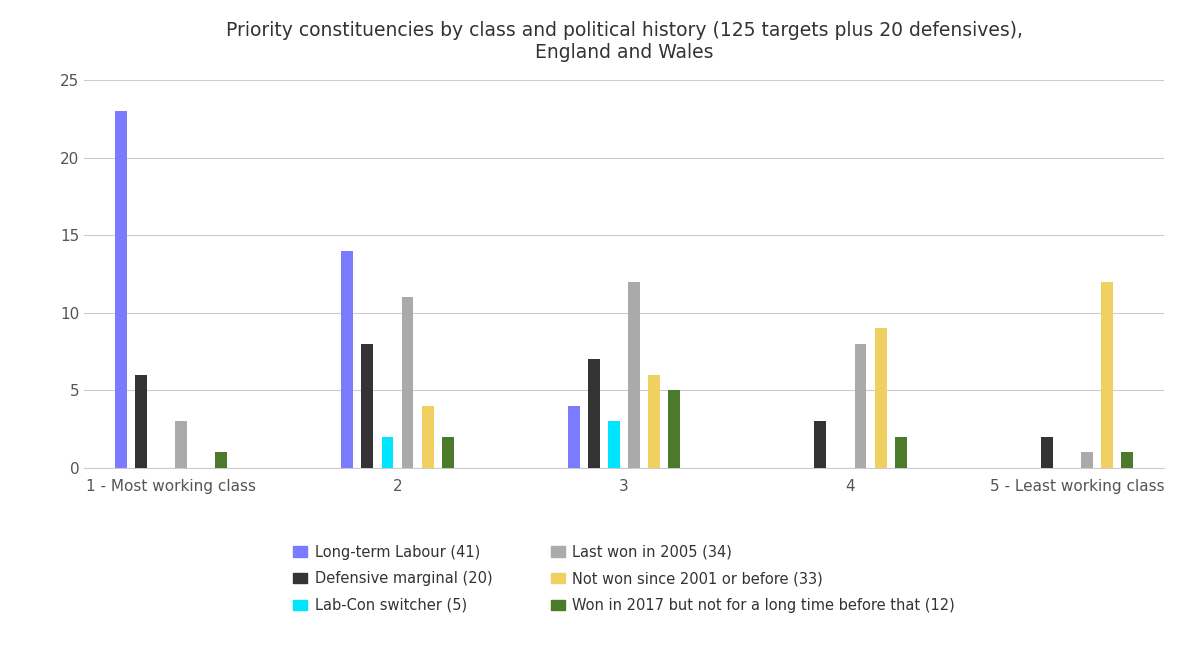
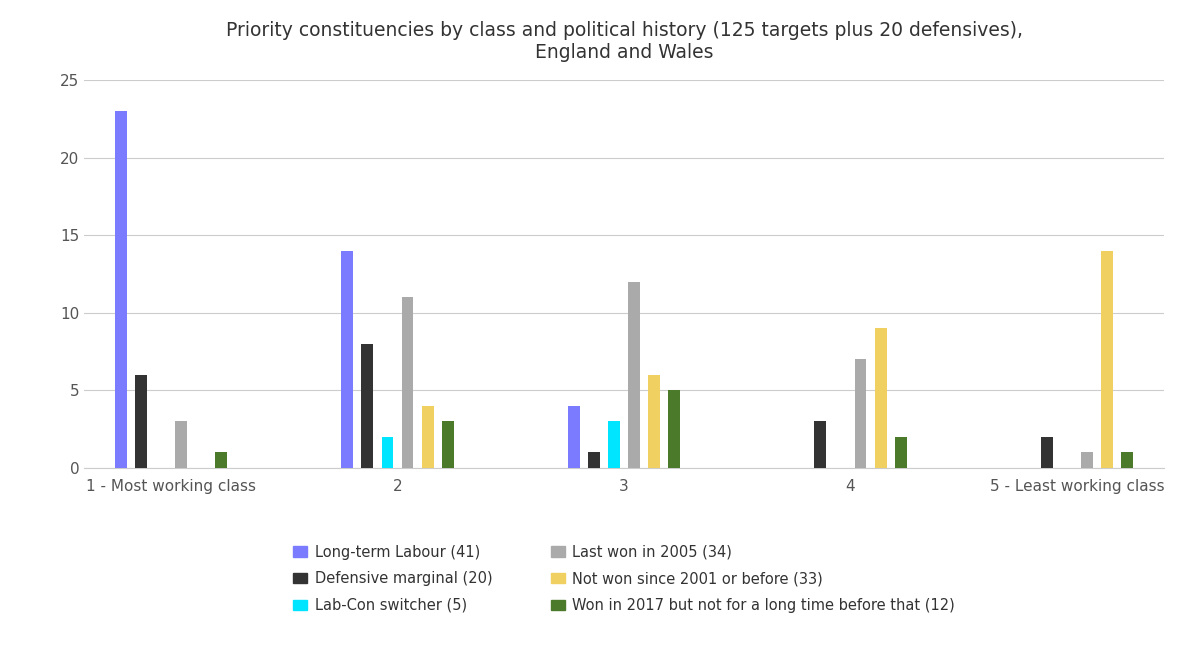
Won in 2017 but not for a long time before that (12)/2: 2 -> 3
Defensive marginal (20)/3: 7 -> 1
Last won in 2005 (34)/4: 8 -> 7
Not won since 2001 or before (33)/5 - Least working class: 12 -> 14
